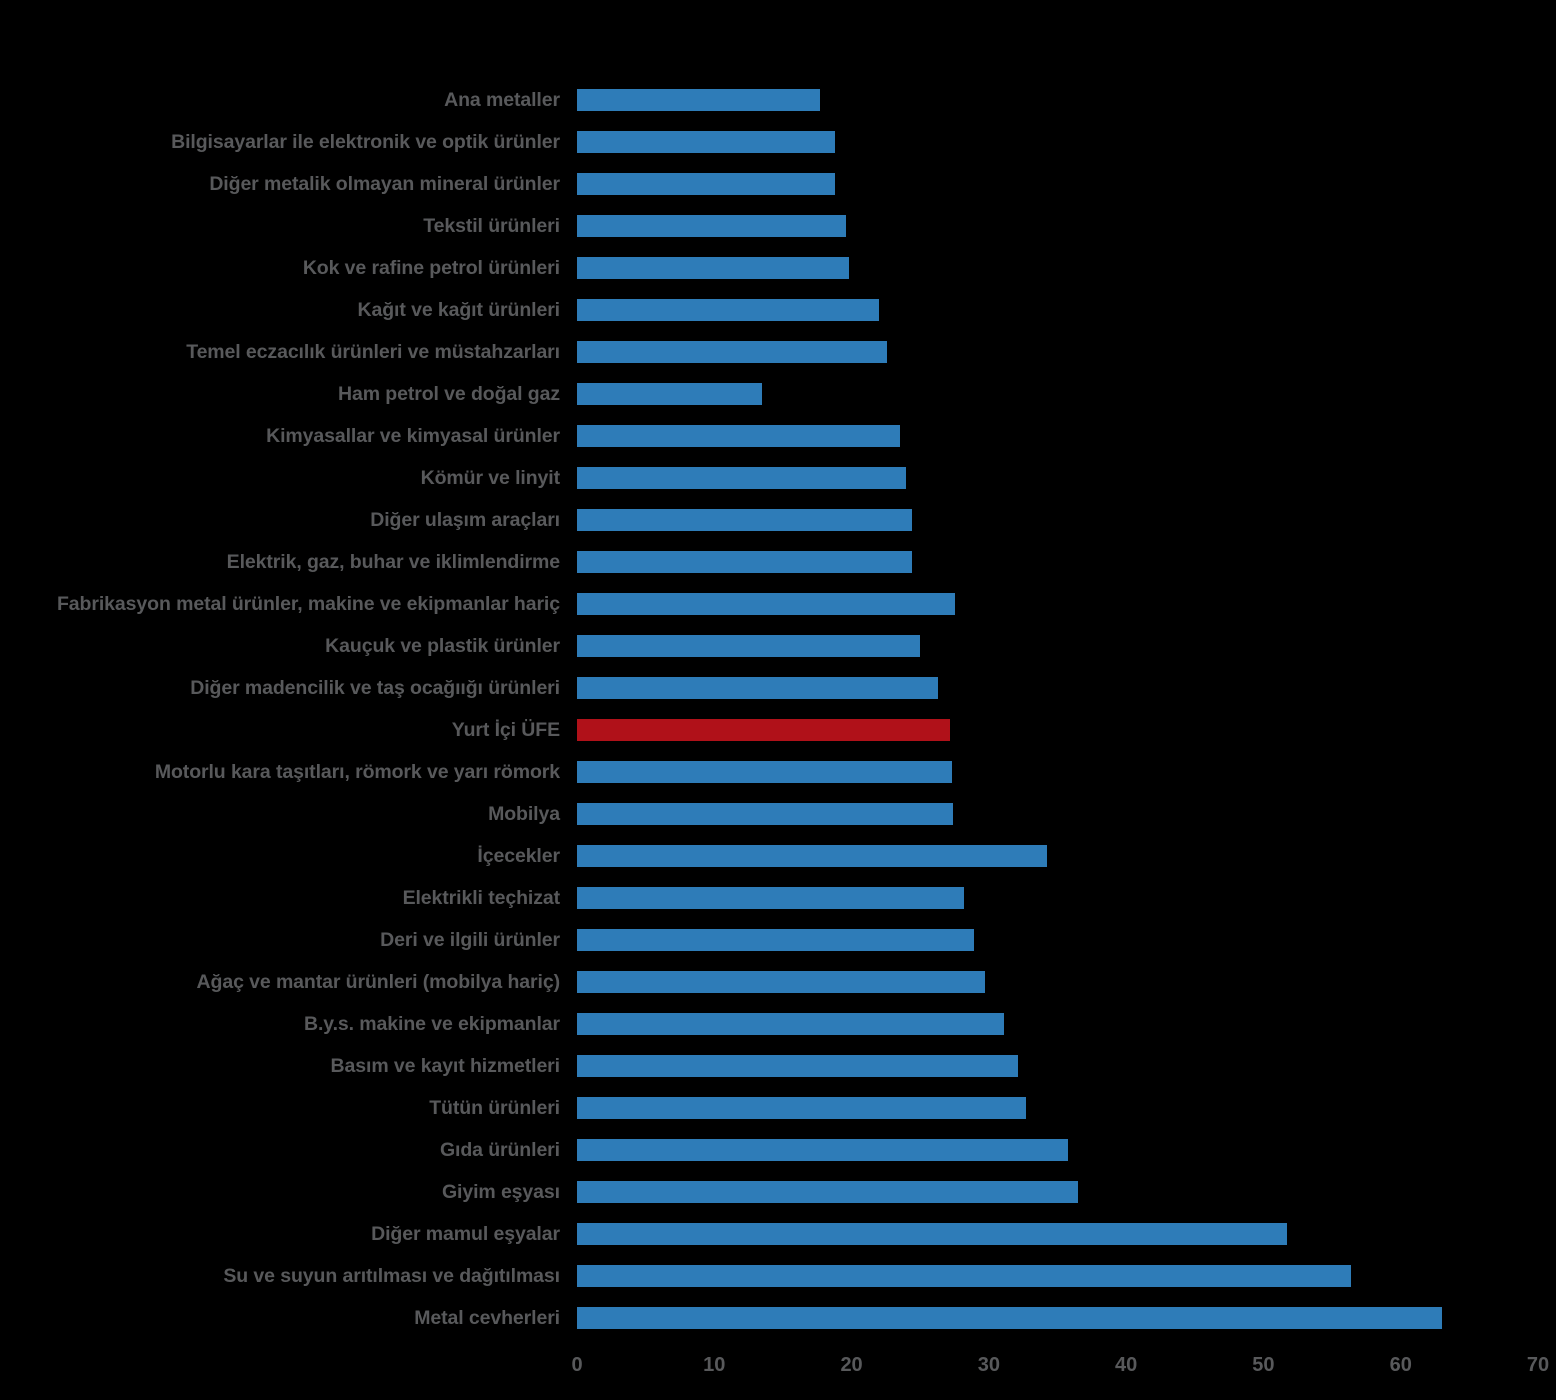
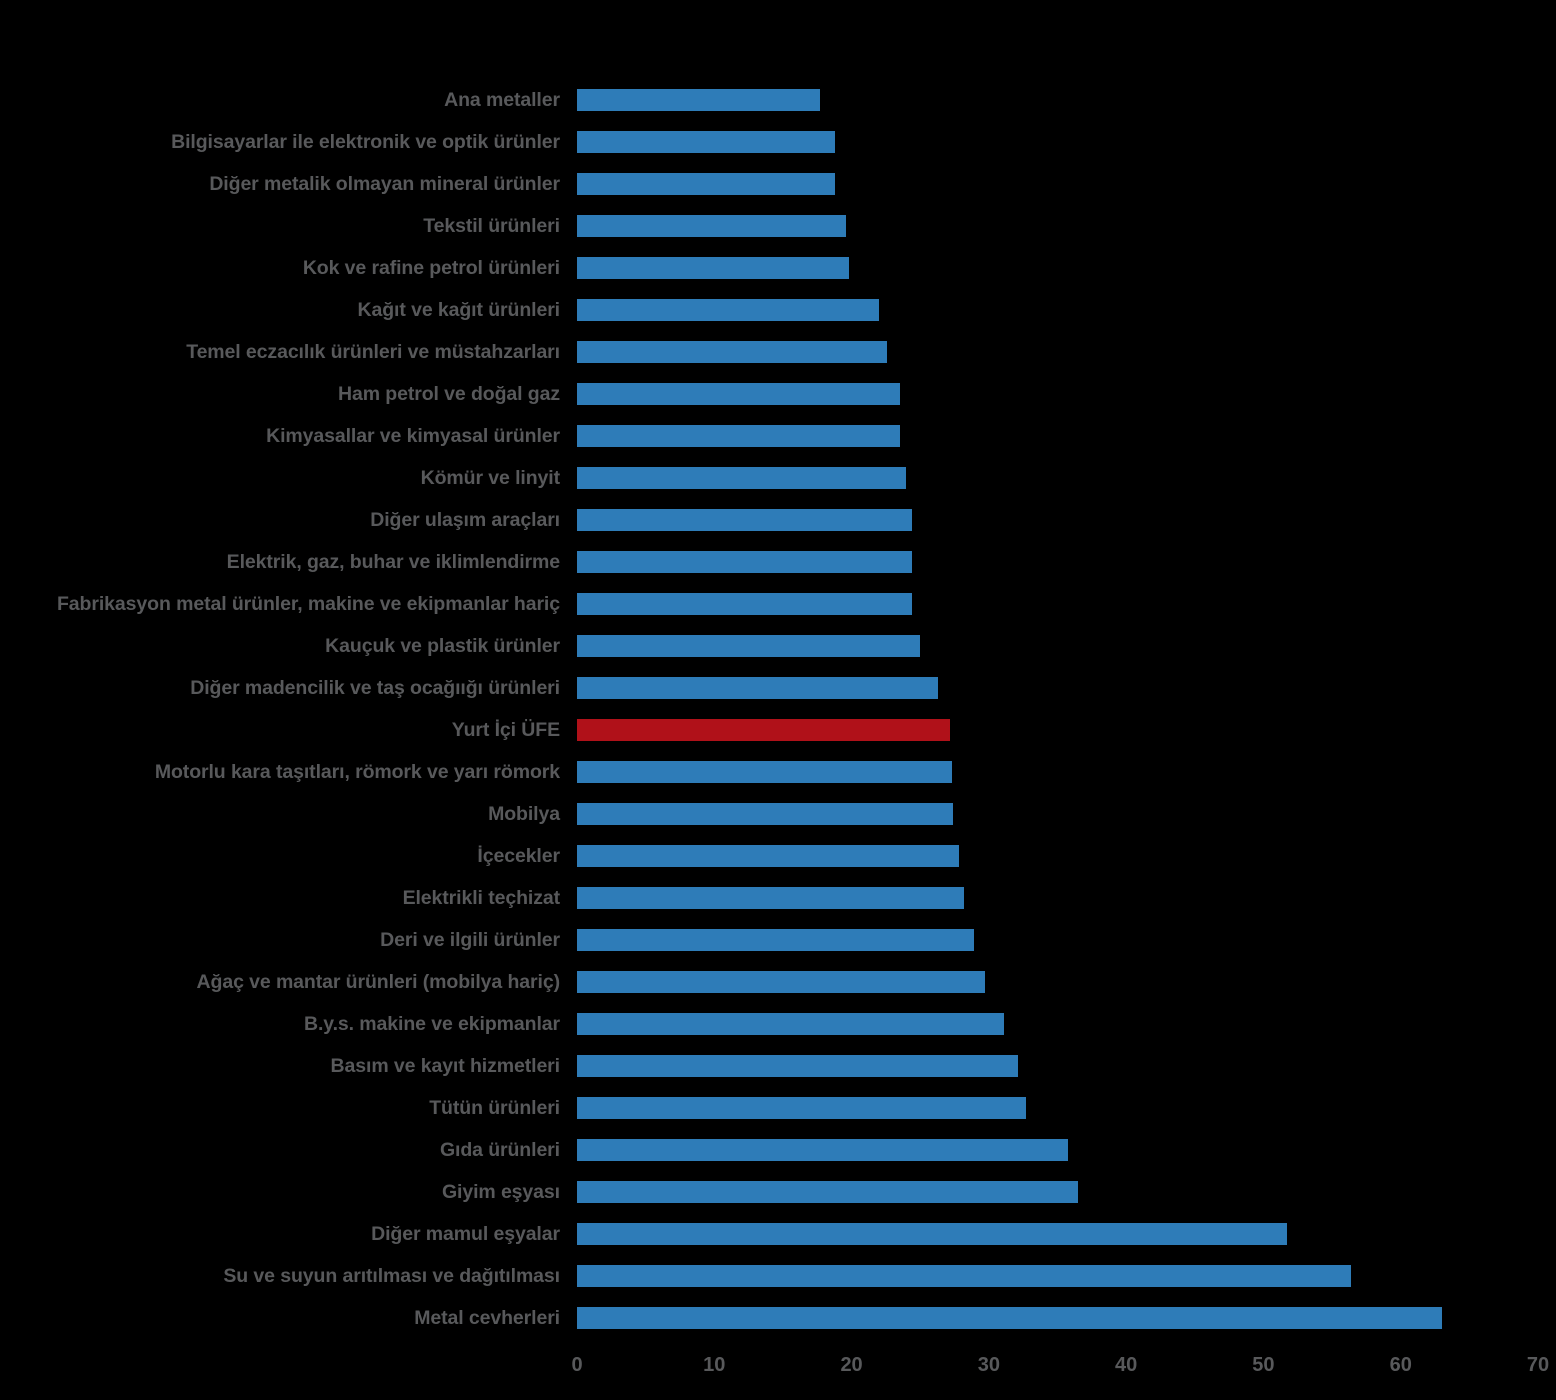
Ham petrol ve doğal gaz: 13.5 -> 23.5
Fabrikasyon metal ürünler, makine ve ekipmanlar hariç: 27.5 -> 24.4
İçecekler: 34.2 -> 27.8
